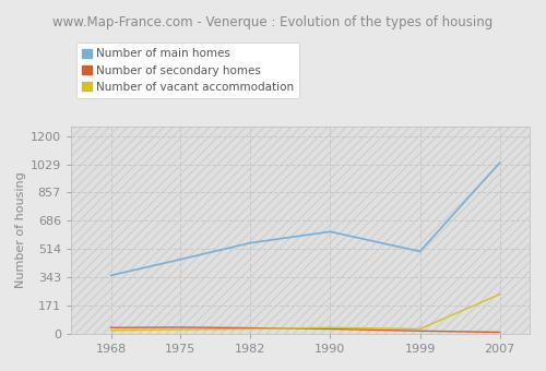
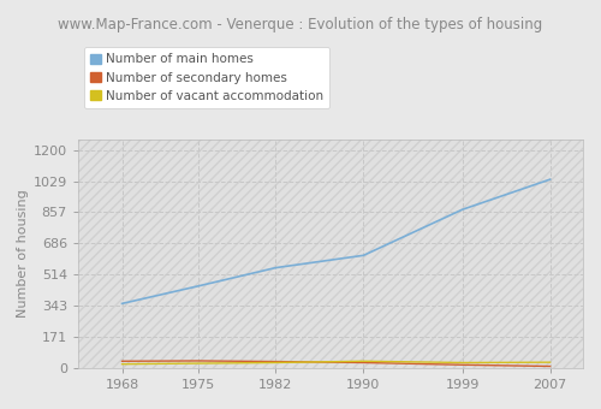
Number of main homes/1999: 500 -> 870
Number of vacant accommodation/2007: 240 -> 30
